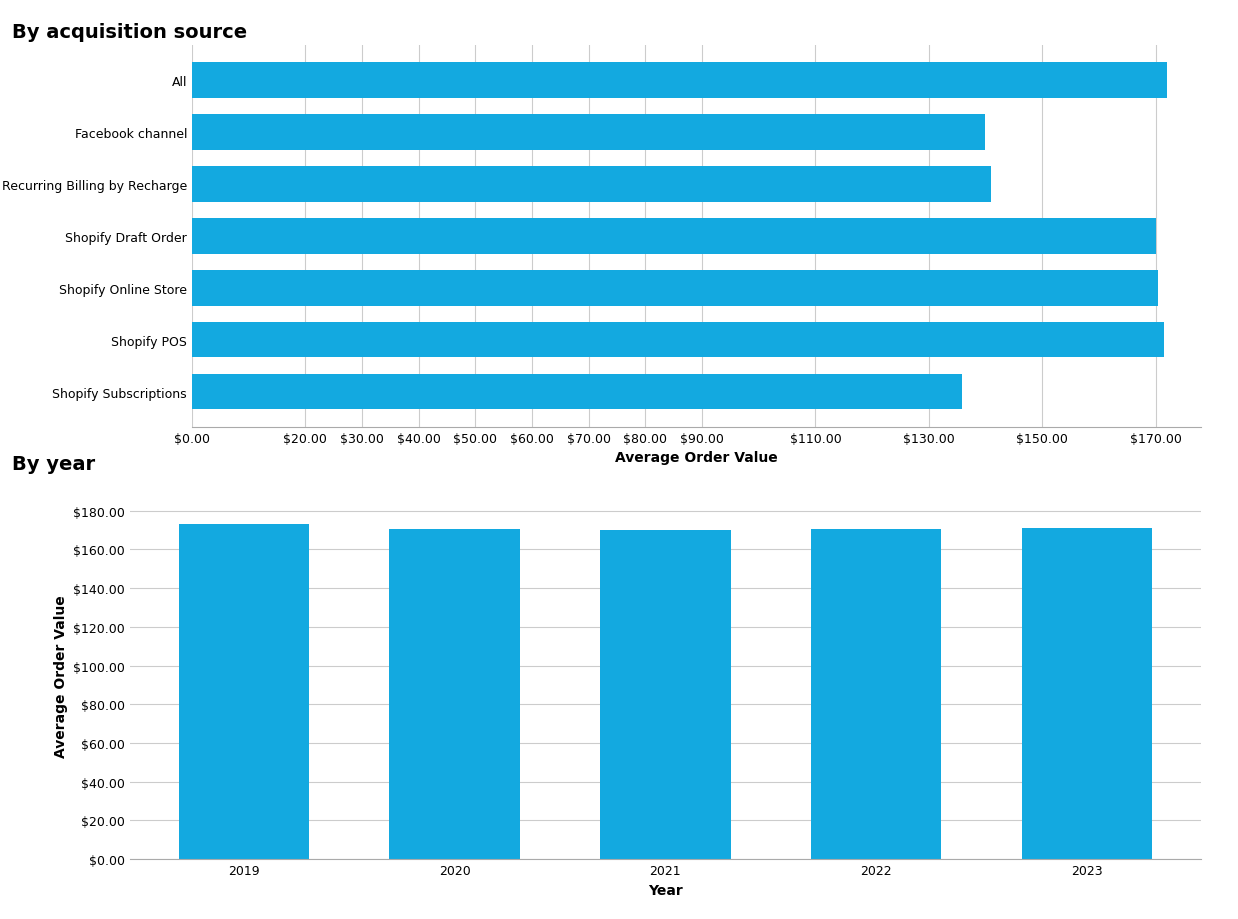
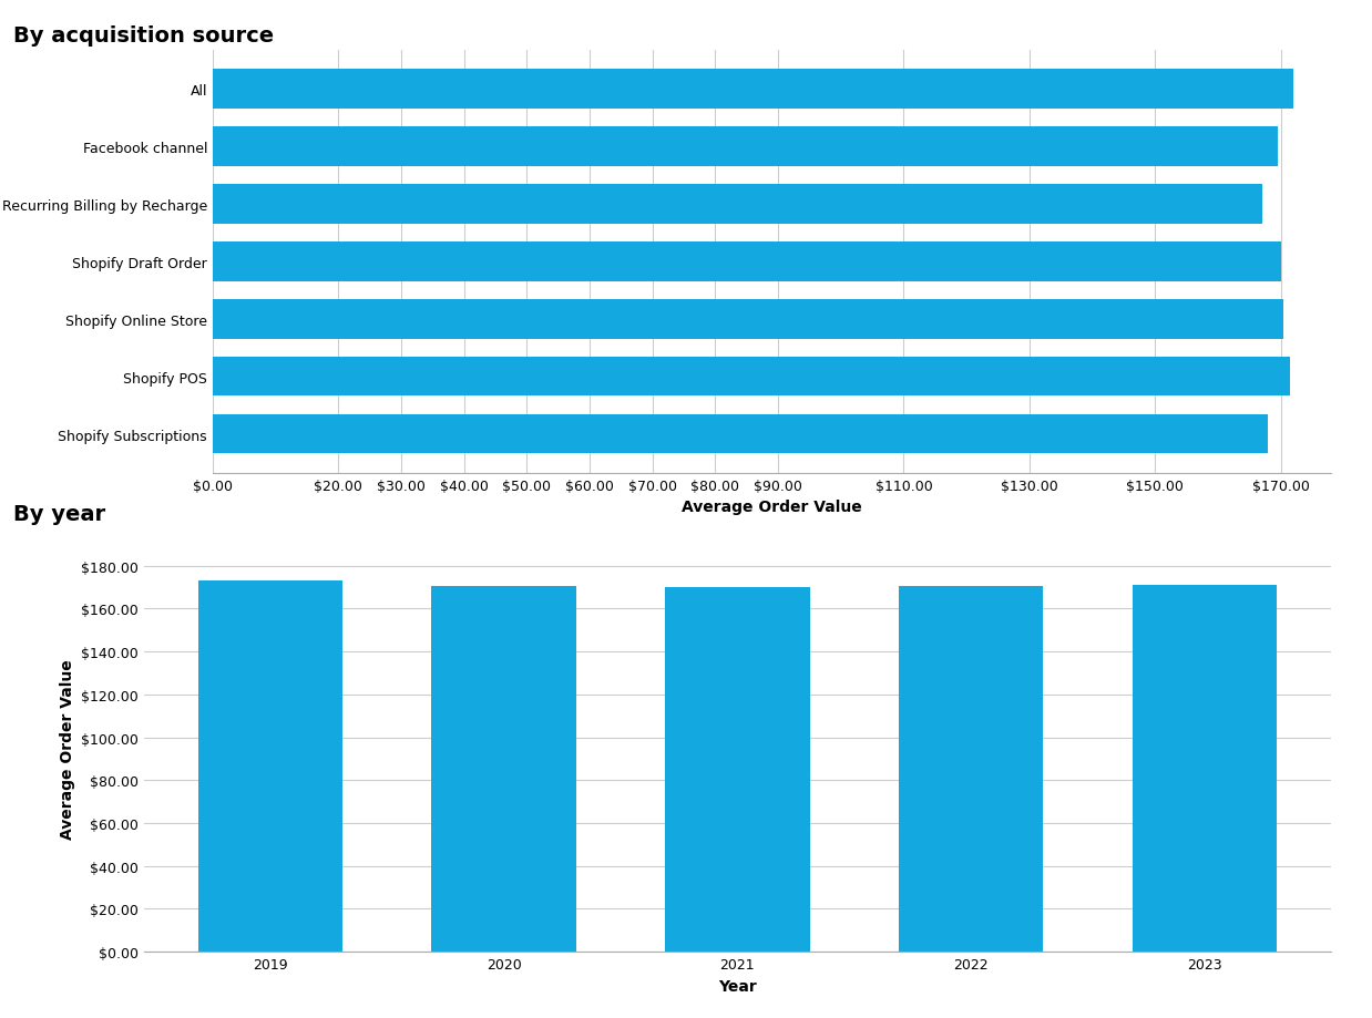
Facebook channel: $140.0 -> $169.5
Recurring Billing by Recharge: $141.0 -> $167.0
Shopify Subscriptions: $135.8 -> $168.0
